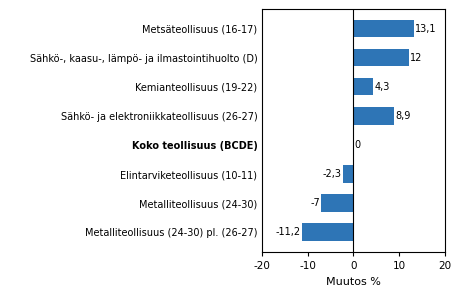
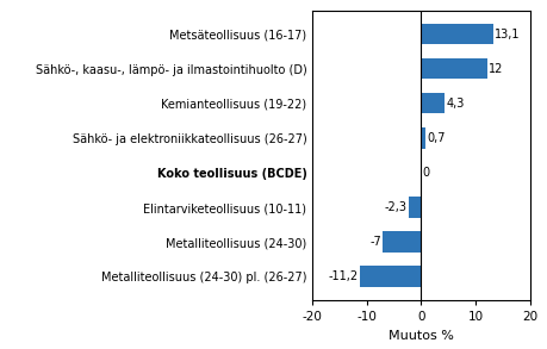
Sähkö- ja elektroniikkateollisuus (26-27): 8,9 -> 0,7
